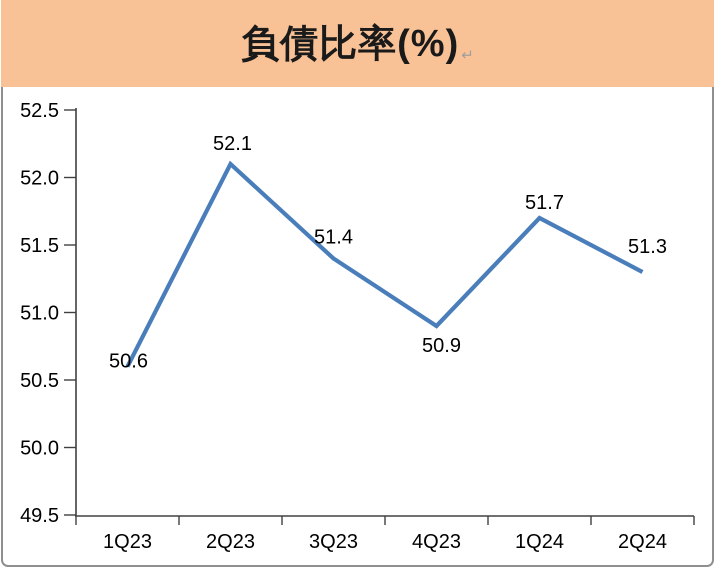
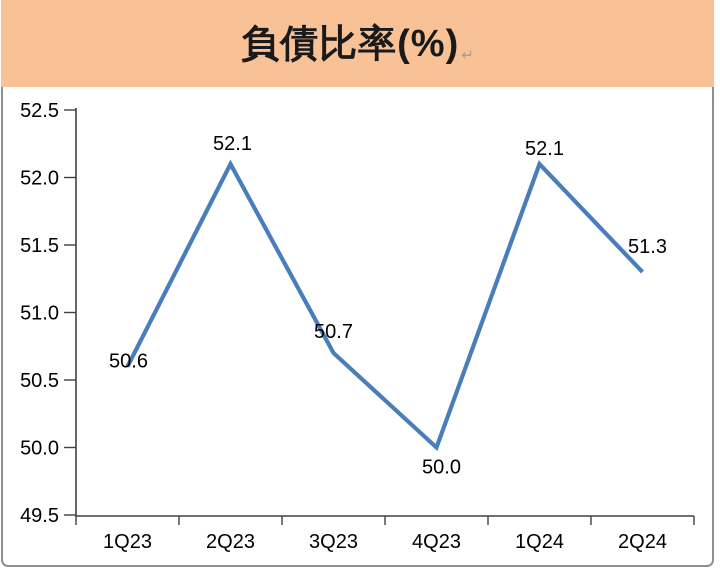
3Q23: 51.4 -> 50.7
4Q23: 50.9 -> 50.0
1Q24: 51.7 -> 52.1
